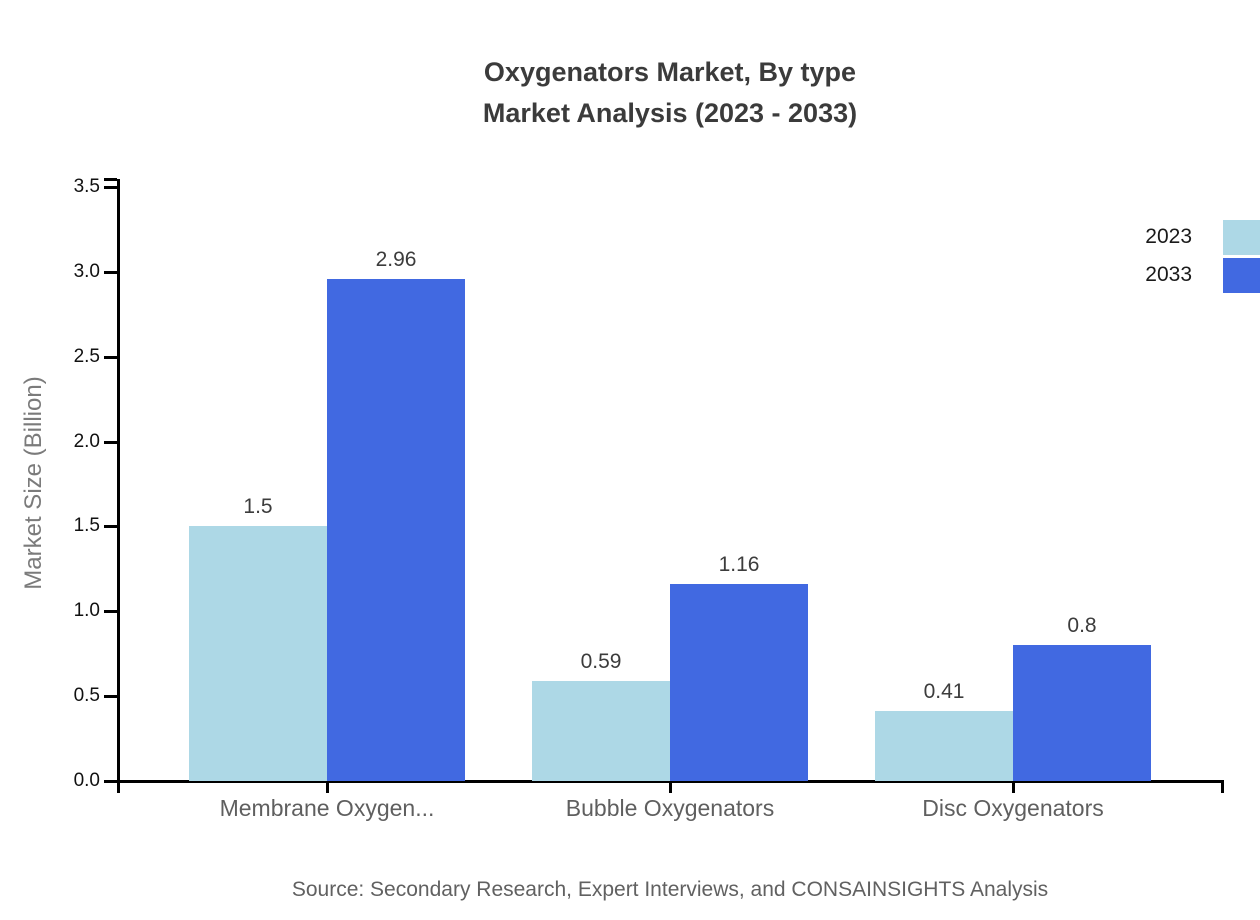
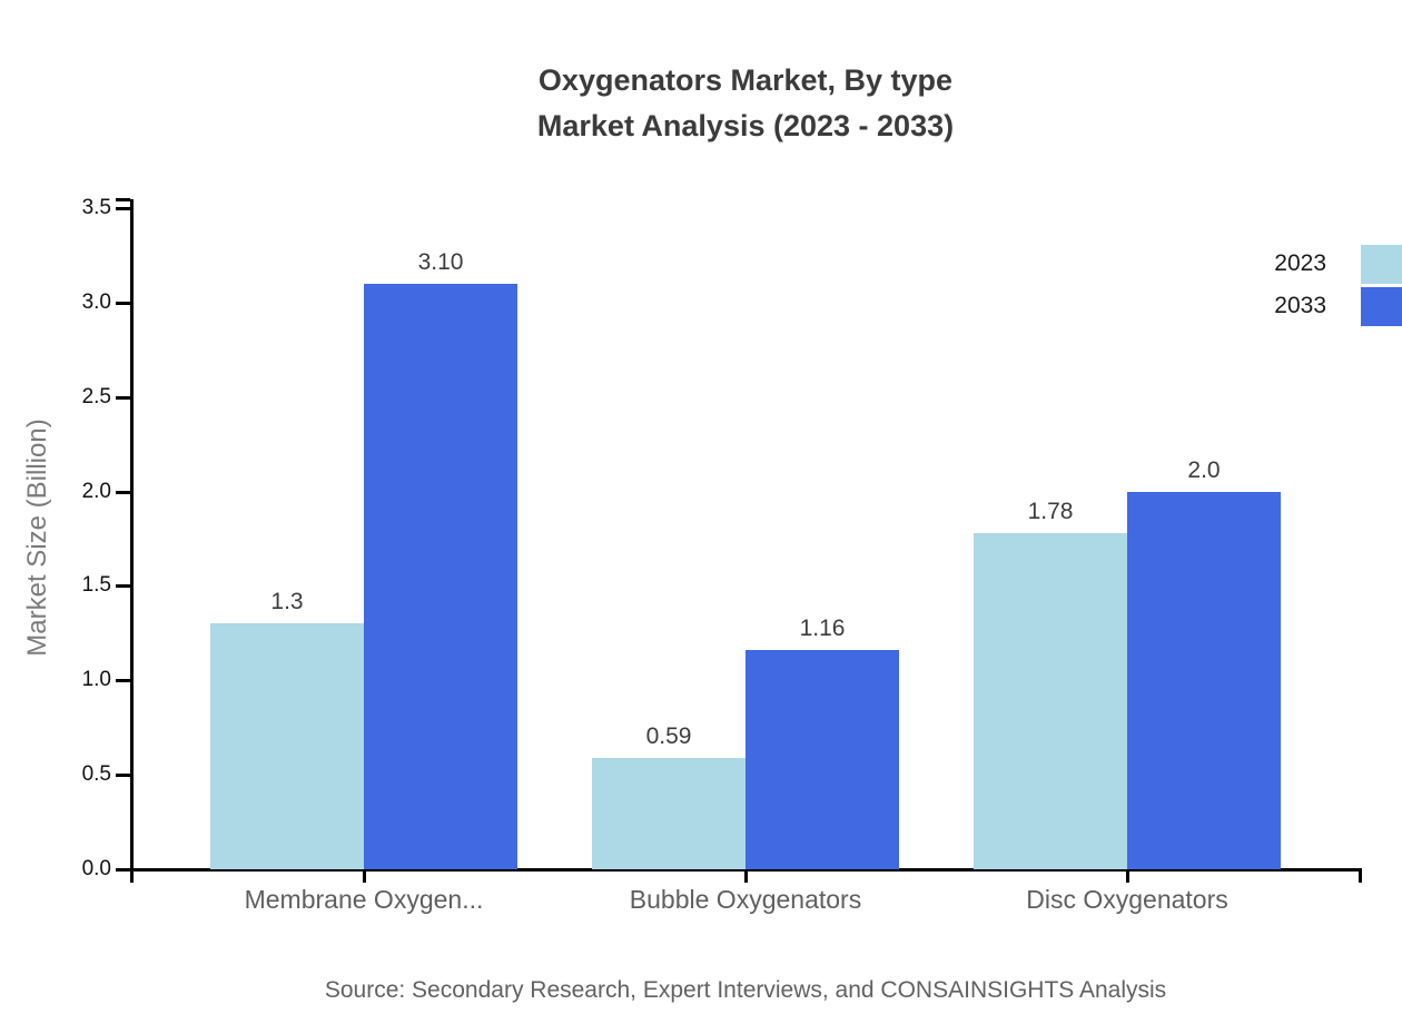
2023/Membrane Oxygen...: 1.5 -> 1.3
2033/Membrane Oxygen...: 2.96 -> 3.10
2023/Disc Oxygenators: 0.41 -> 1.78
2033/Disc Oxygenators: 0.8 -> 2.0
